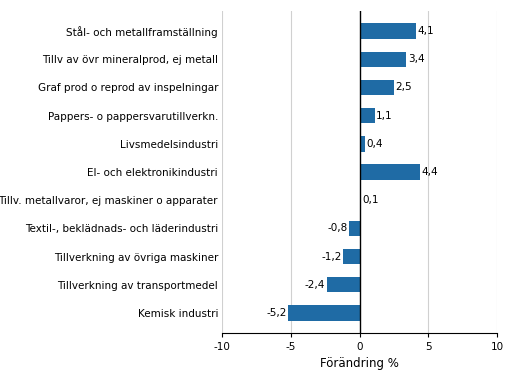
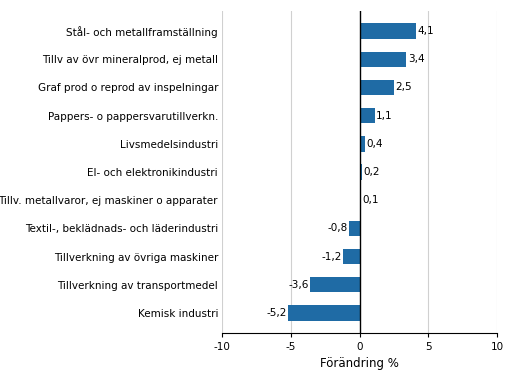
El- och elektronikindustri: 4,4 -> 0,2
Tillverkning av transportmedel: -2,4 -> -3,6
